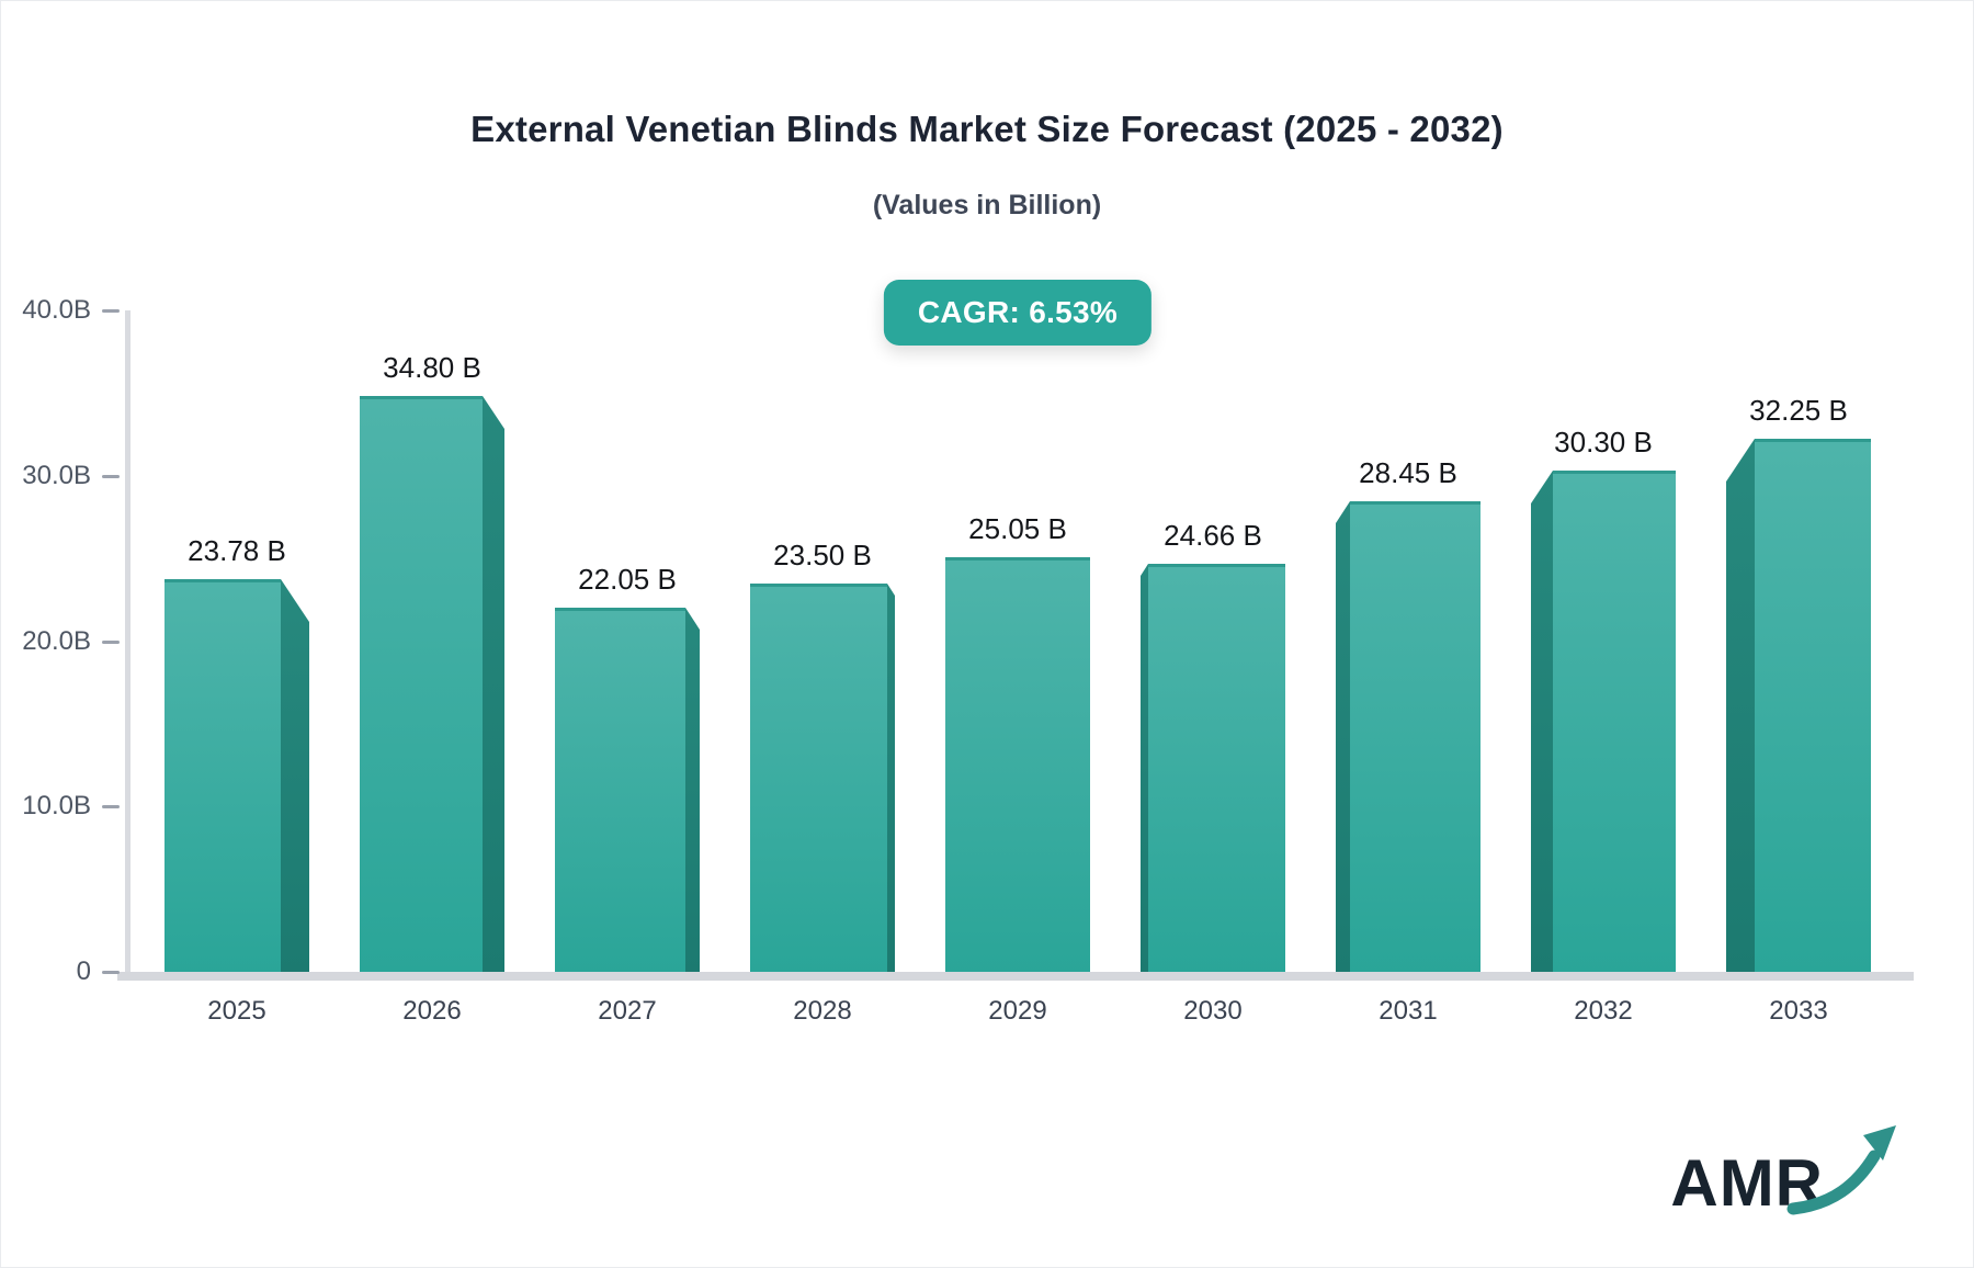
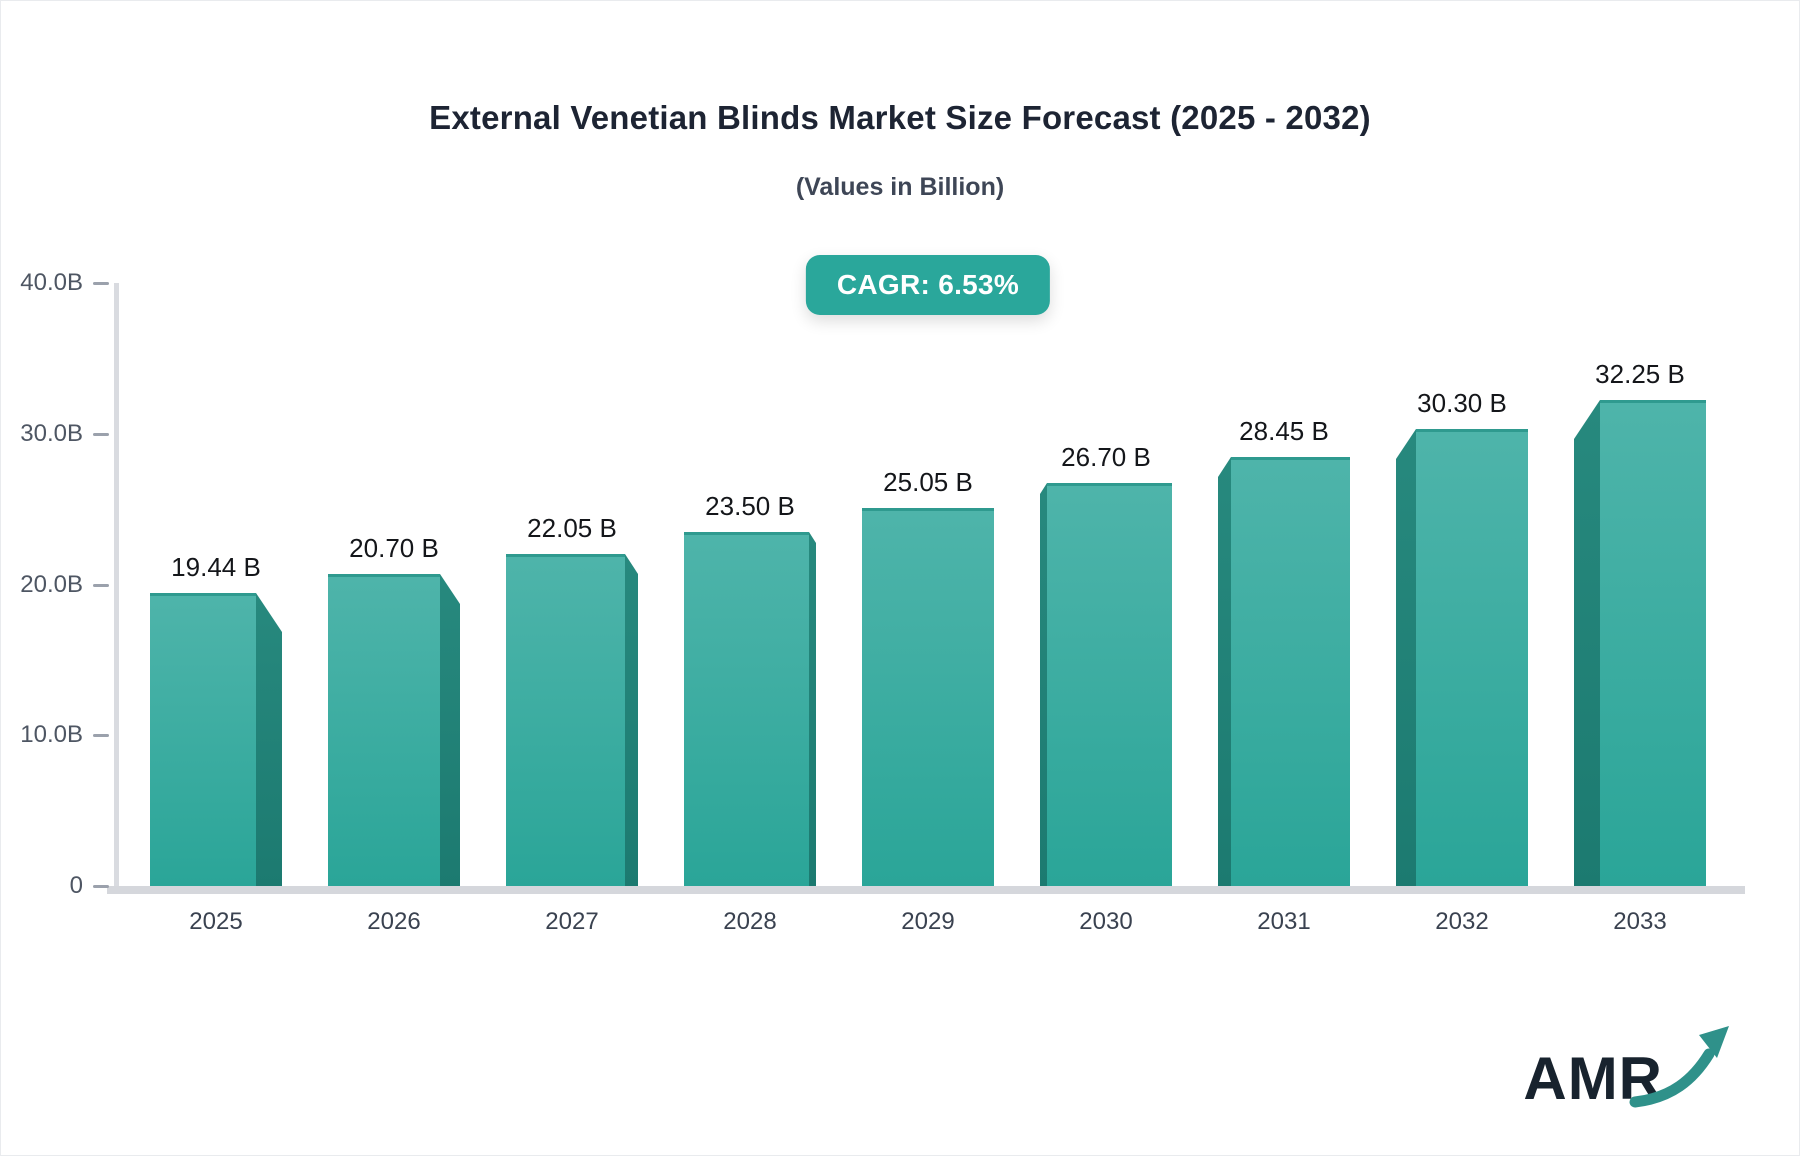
2025: 23.78 -> 19.44
2026: 34.80 -> 20.70
2030: 24.66 -> 26.70
